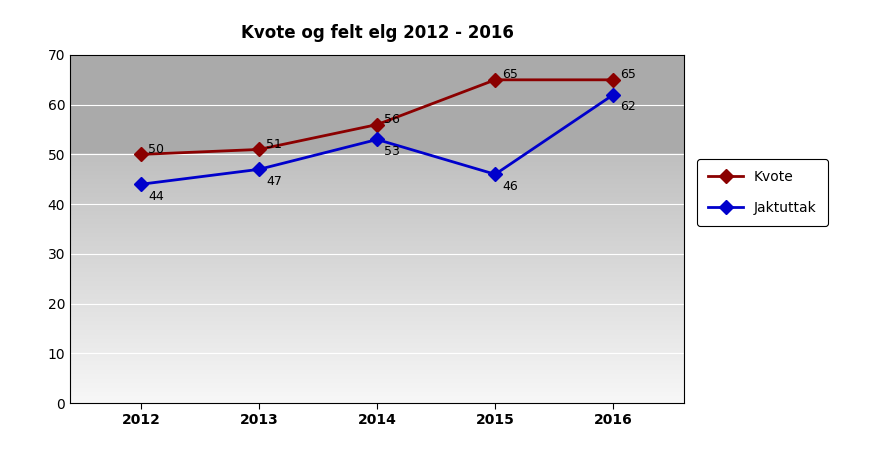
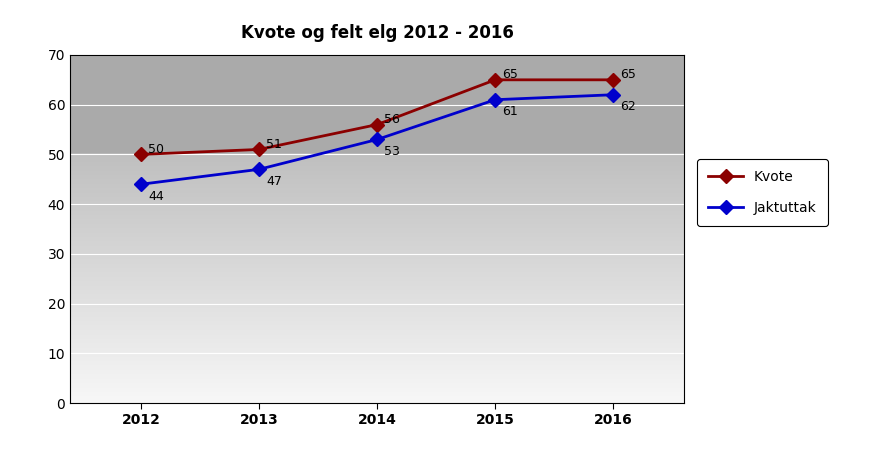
Jaktuttak/2015: 46 -> 61
